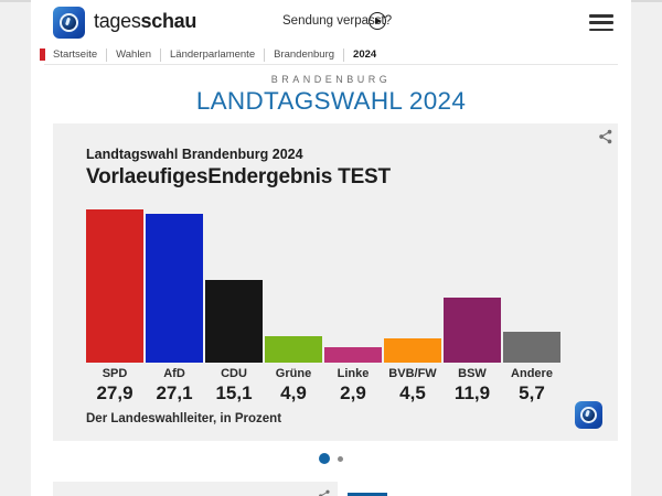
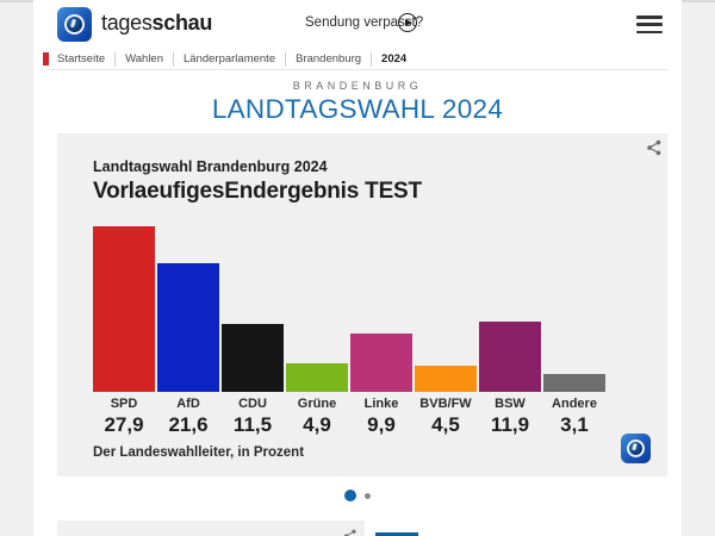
AfD: 27,1 -> 21,6
CDU: 15,1 -> 11,5
Linke: 2,9 -> 9,9
Andere: 5,7 -> 3,1
